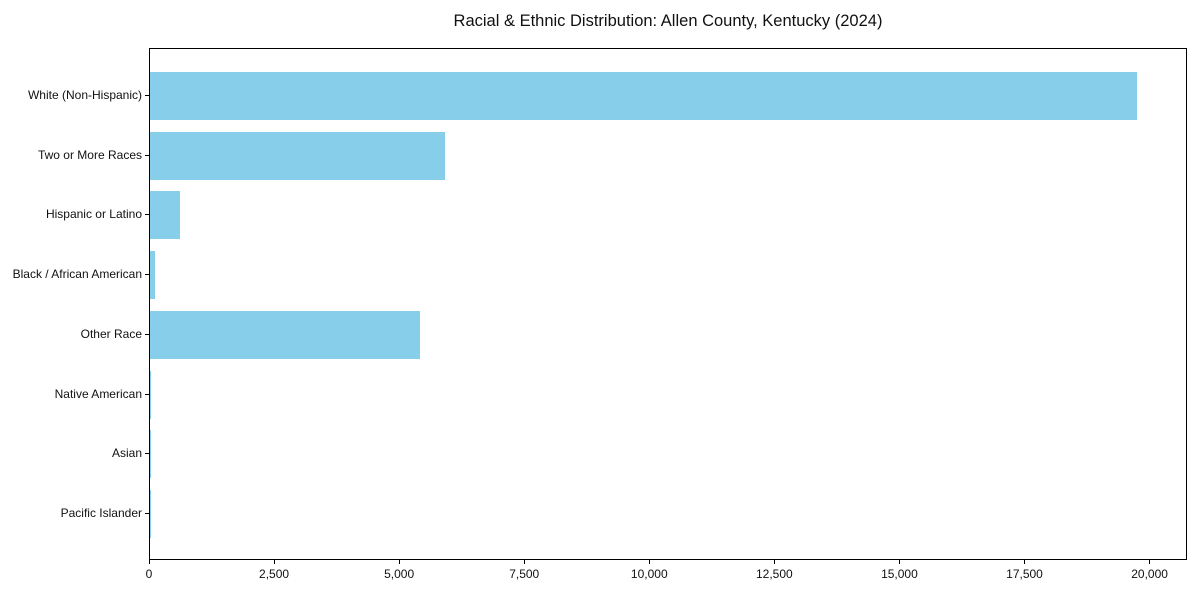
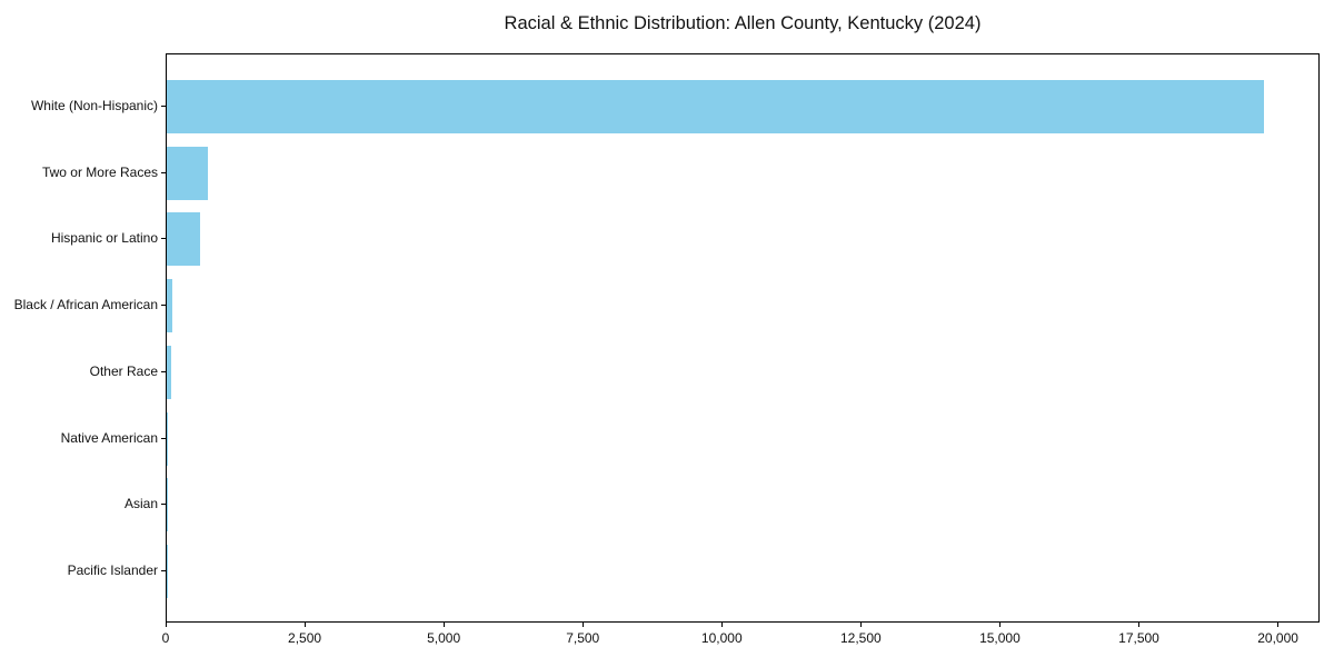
Two or More Races: 5900 -> 700
Other Race: 5400 -> 100
